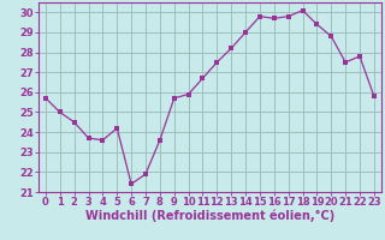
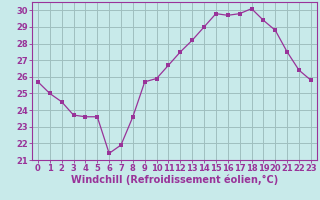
5: 24.2 -> 23.6
22: 27.8 -> 26.4
